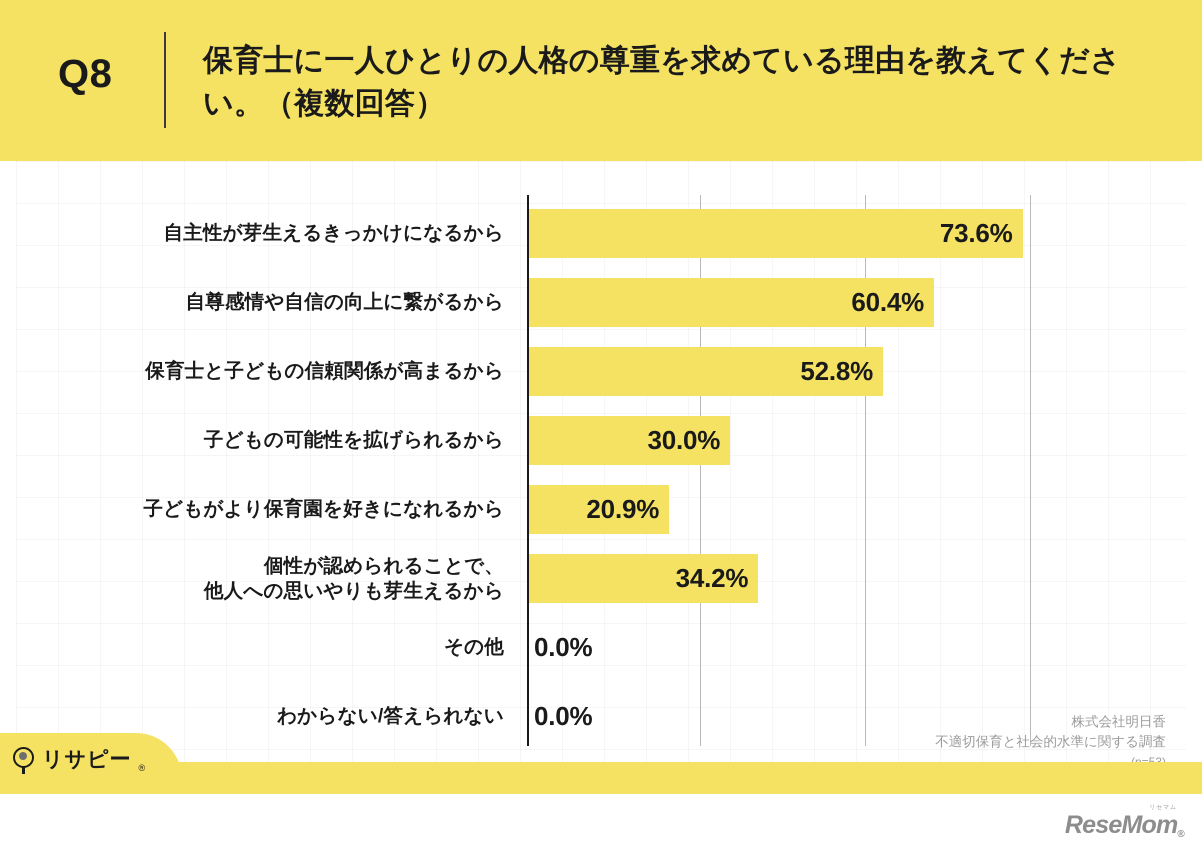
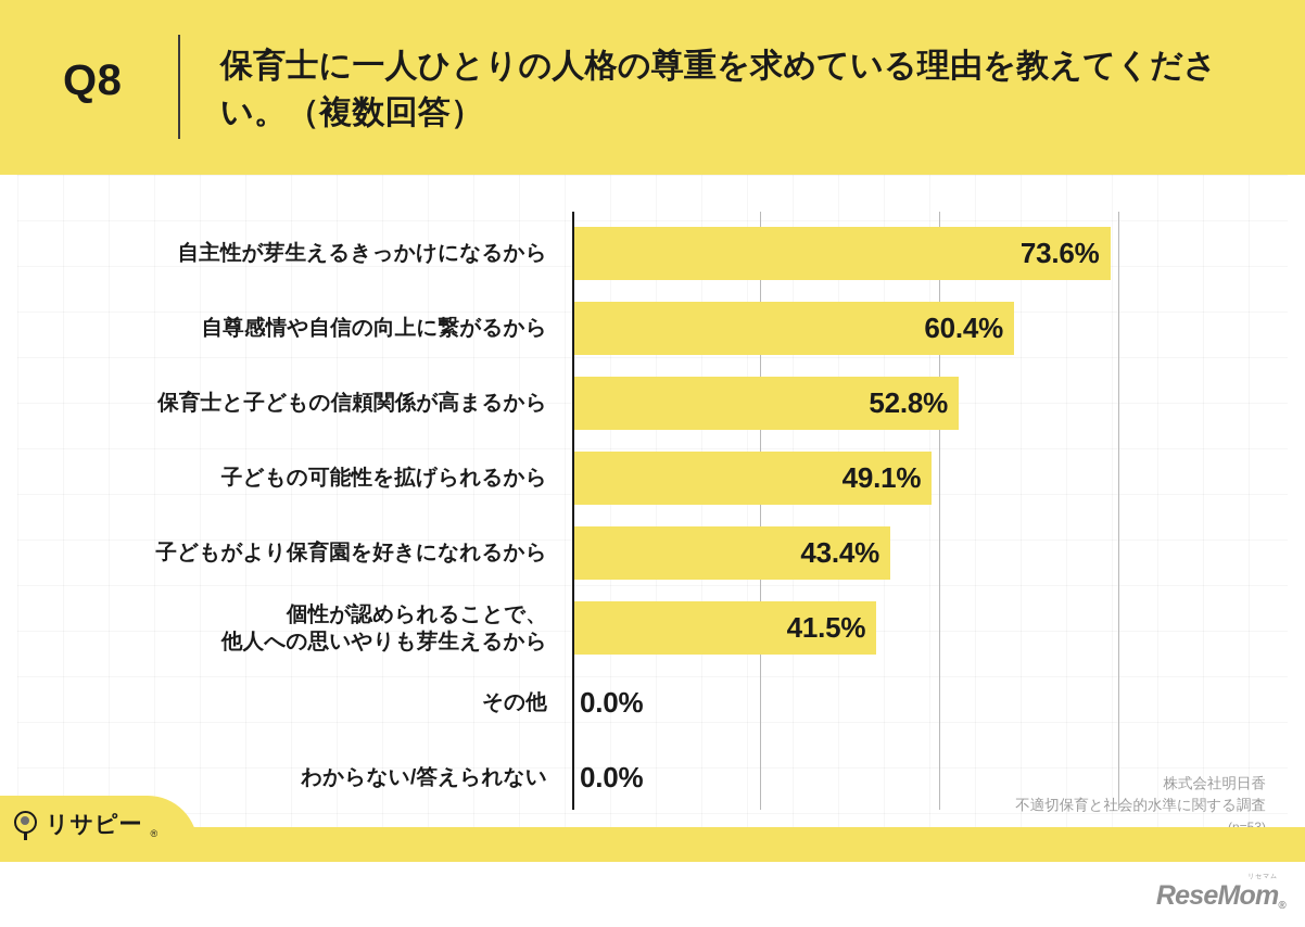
子どもの可能性を拡げられるから: 30.0% -> 49.1%
子どもがより保育園を好きになれるから: 20.9% -> 43.4%
個性が認められることで、 他人への思いやりも芽生えるから: 34.2% -> 41.5%
